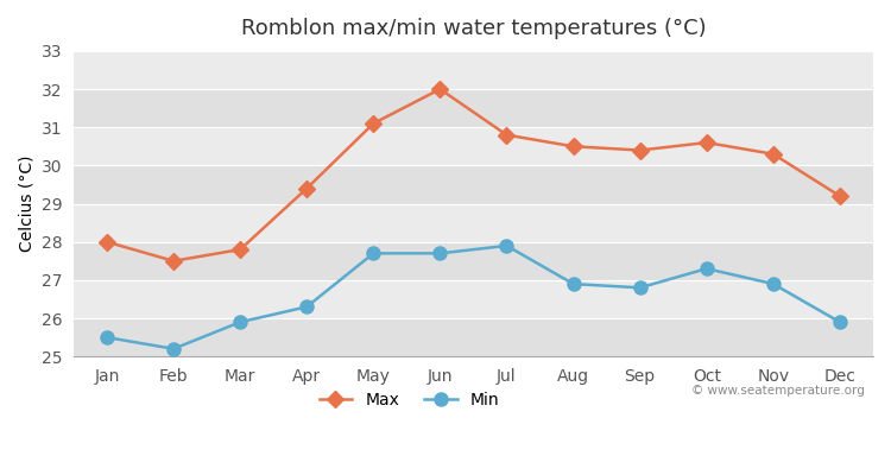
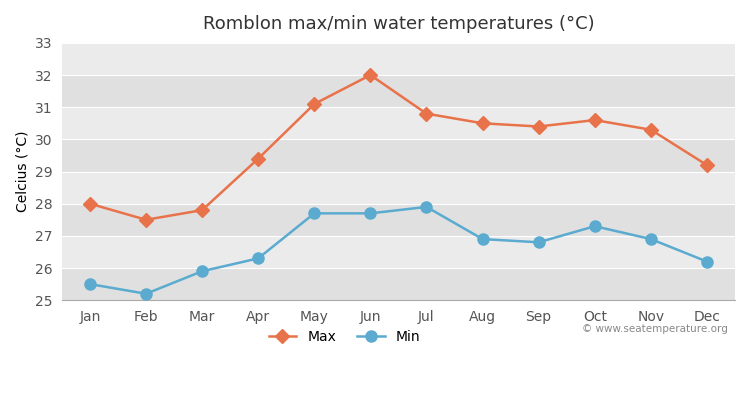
Min/Dec: 25.9 -> 26.2
